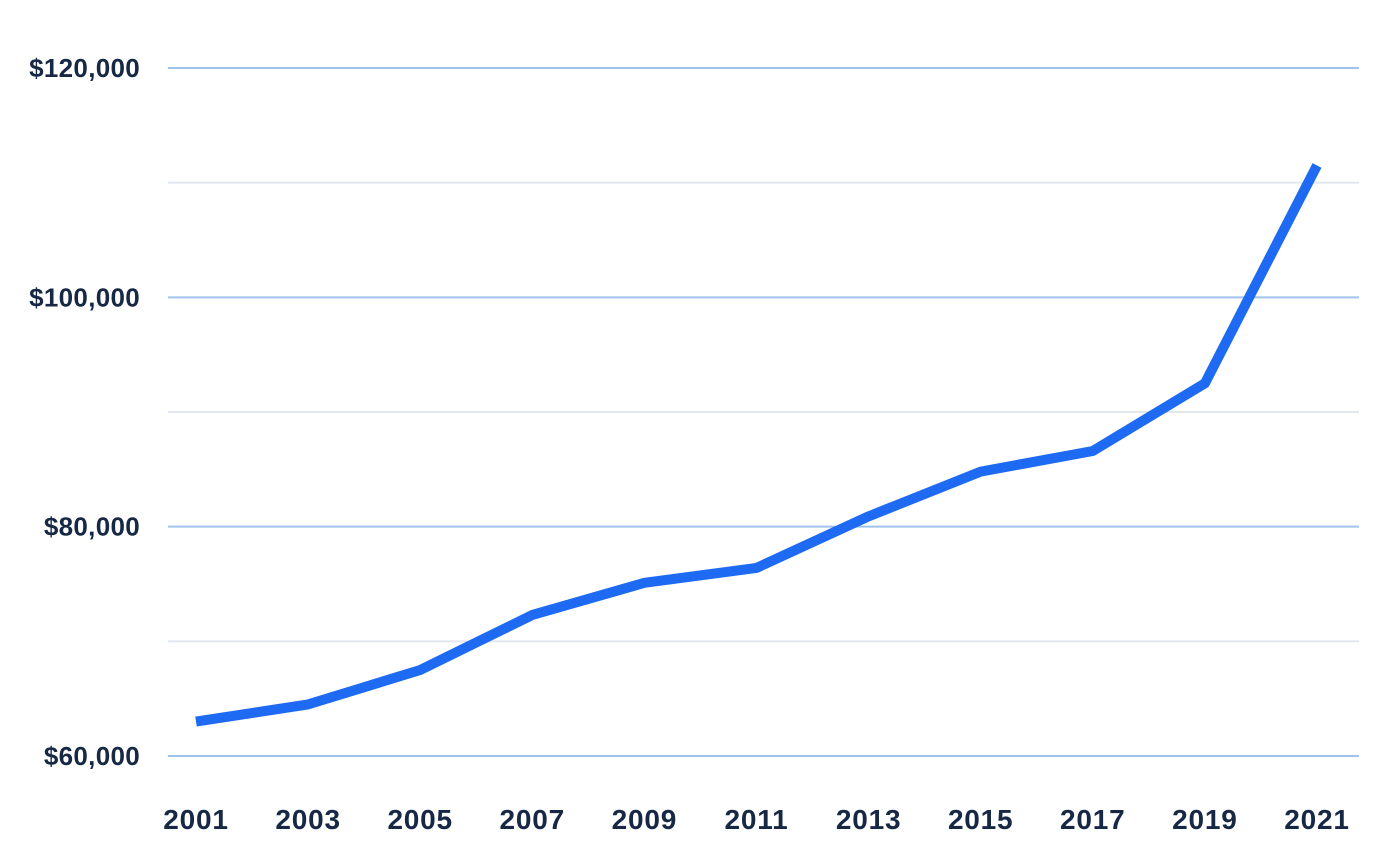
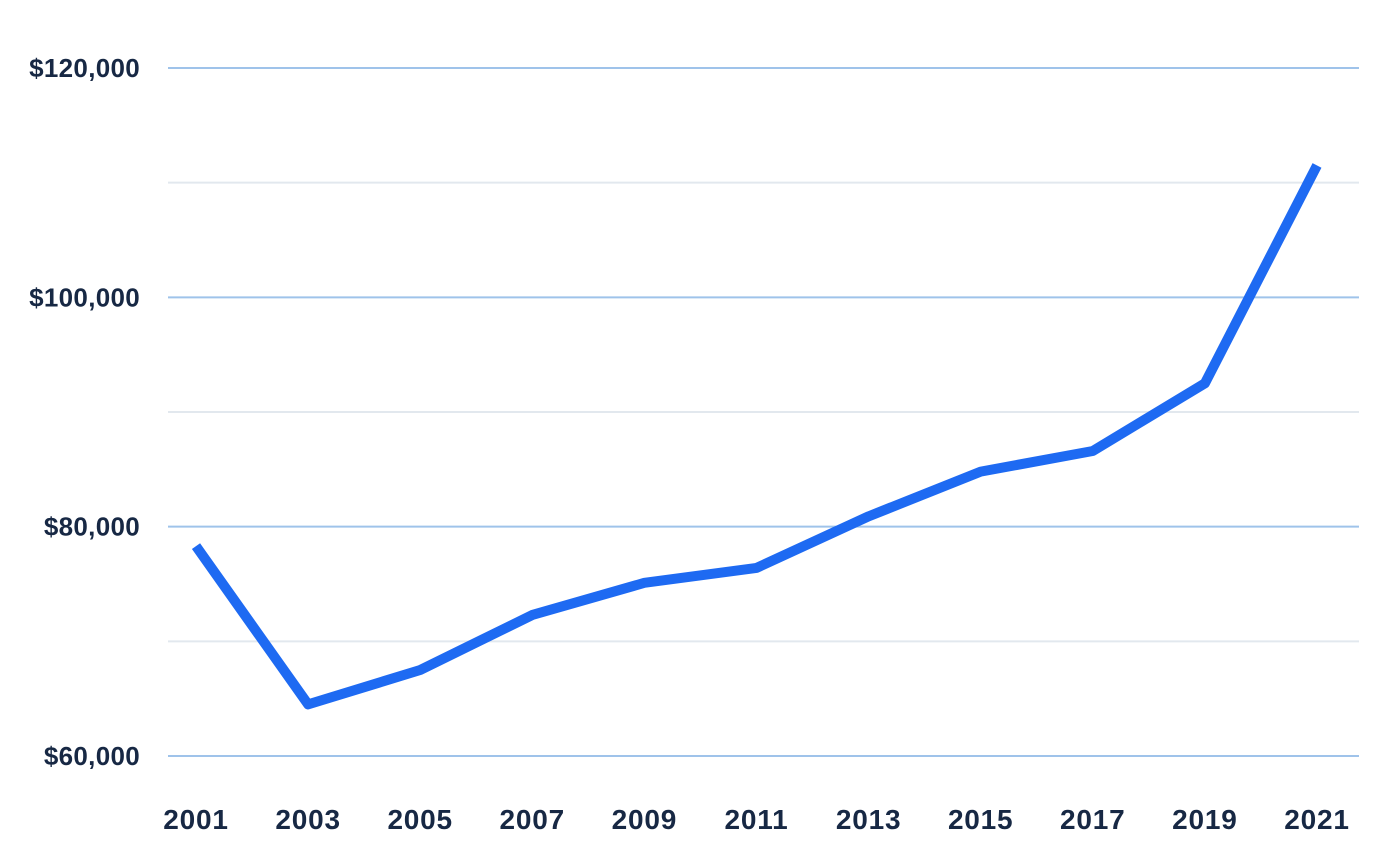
2001: $63000 -> $78300
